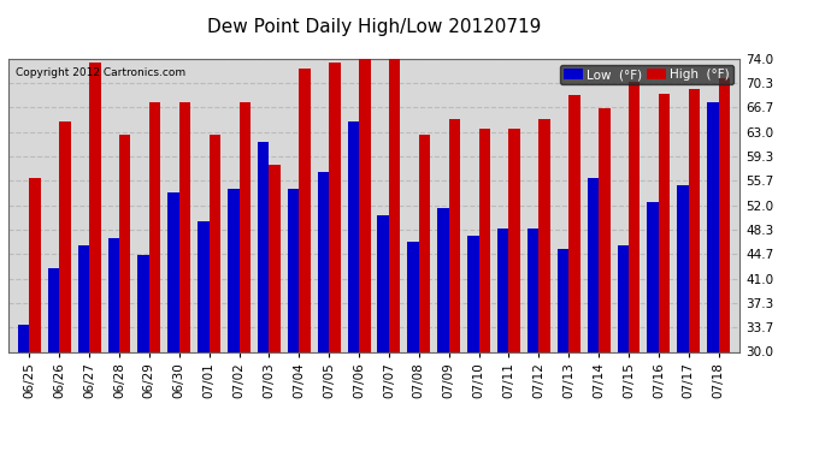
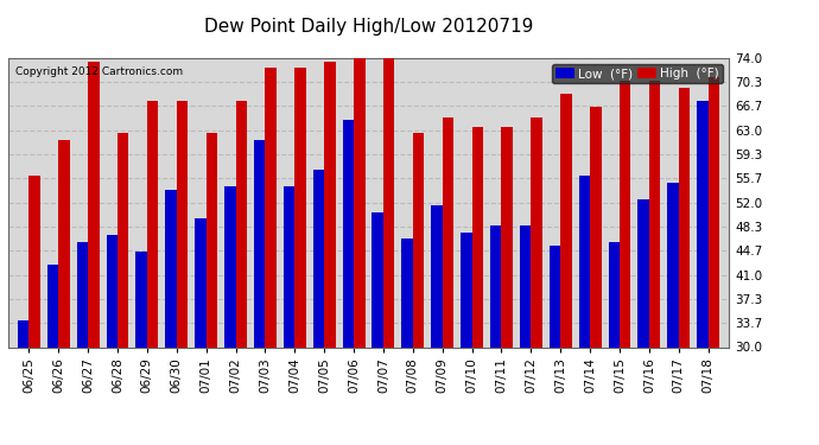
High (°F)/06/26: 64.6 -> 61.5
High (°F)/07/03: 58.0 -> 72.5
High (°F)/07/16: 68.8 -> 70.5
